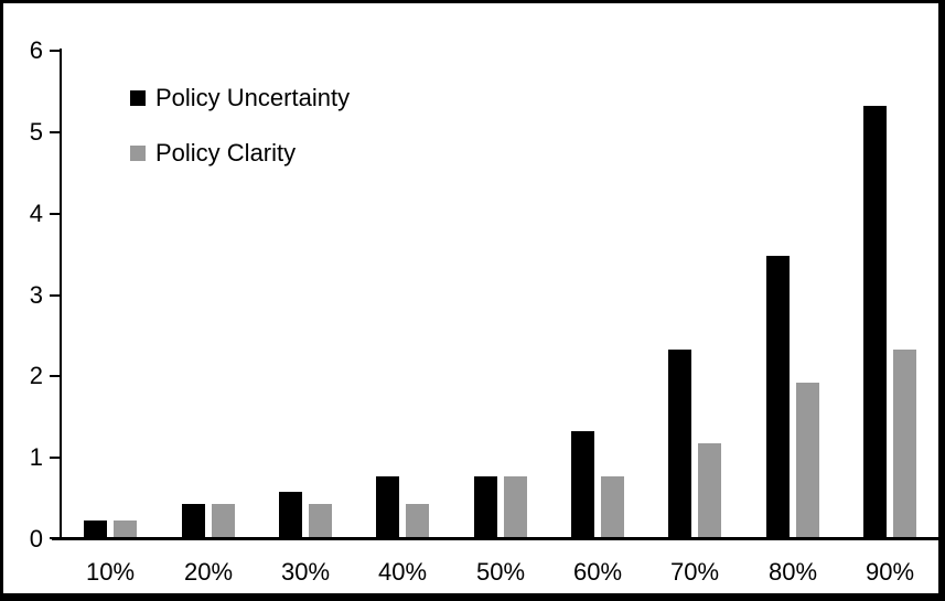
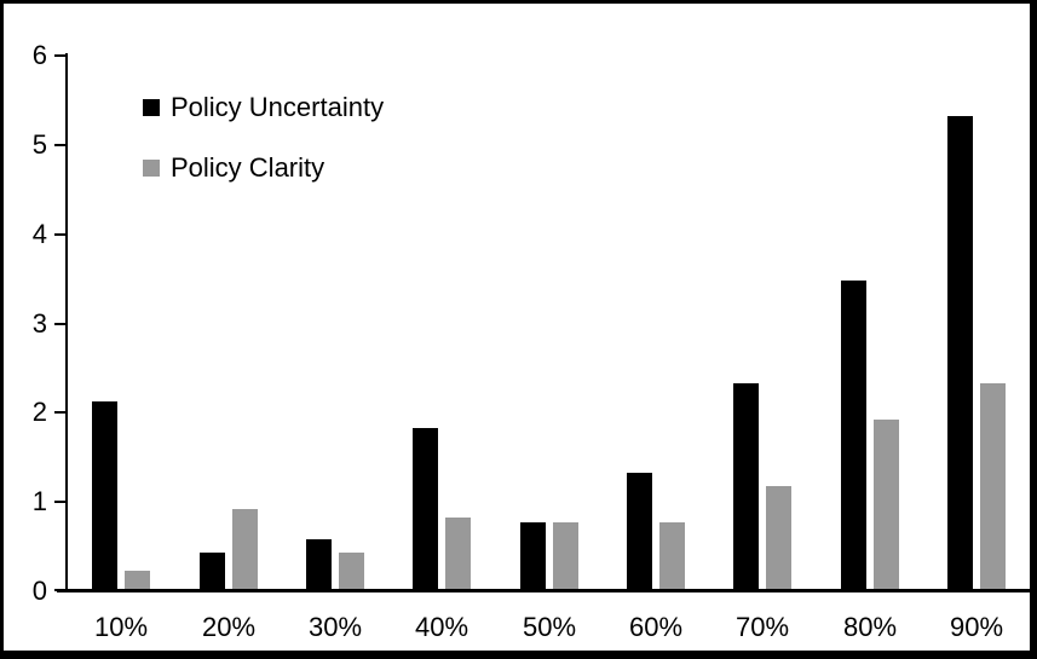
Policy Uncertainty/10%: 0.2 -> 2.1
Policy Clarity/20%: 0.4 -> 0.9
Policy Uncertainty/40%: 0.8 -> 1.8
Policy Clarity/40%: 0.4 -> 0.8
